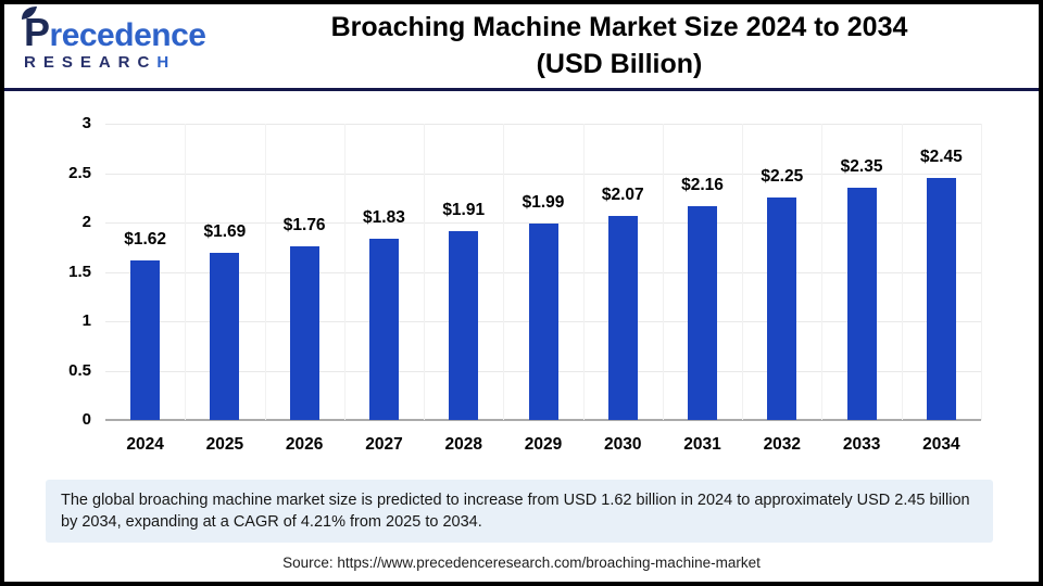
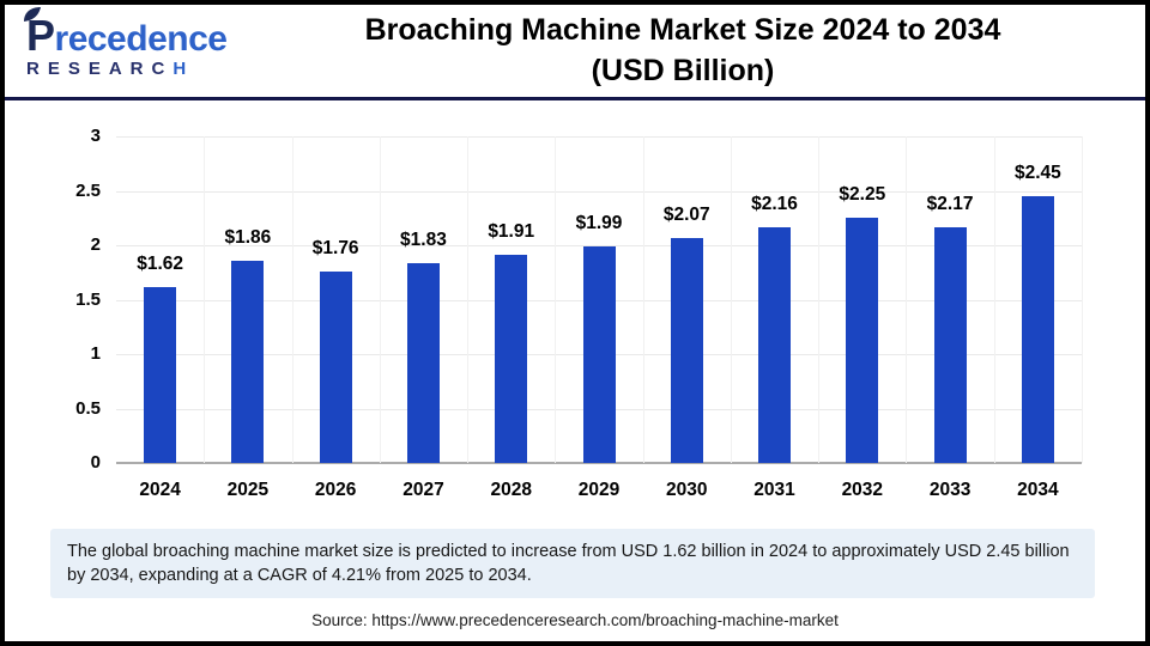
2025: $1.69 -> $1.86
2033: $2.35 -> $2.17
